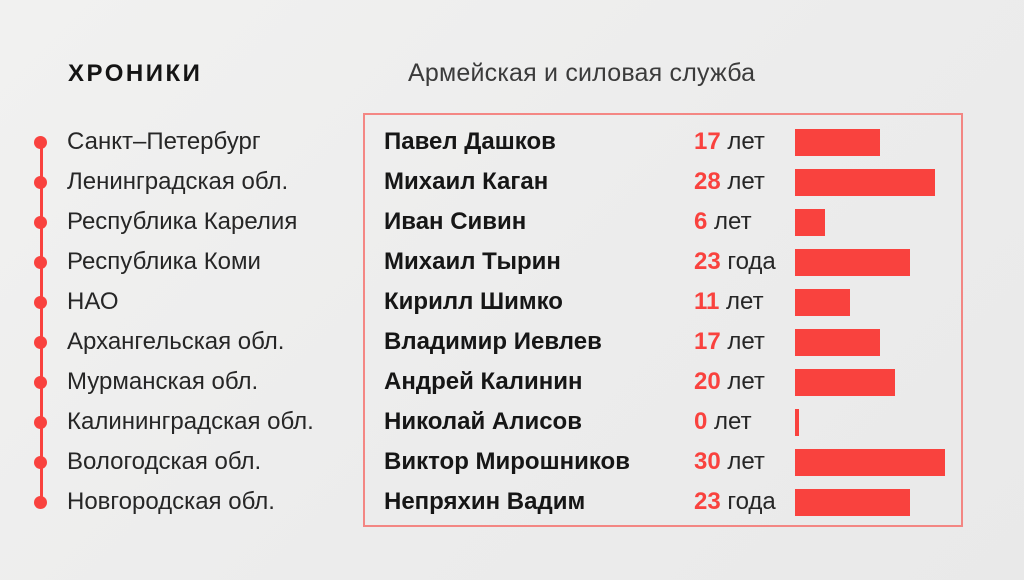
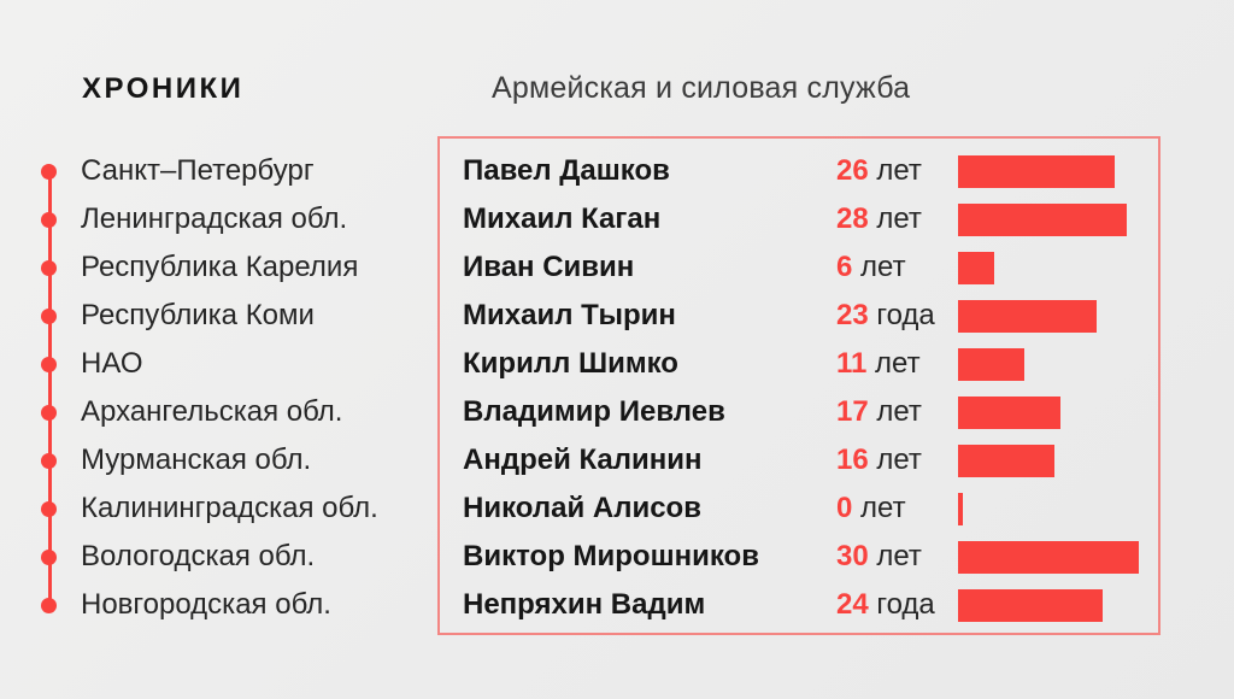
Павел Дашков: 17 -> 26
Андрей Калинин: 20 -> 16
Непряхин Вадим: 23 -> 24
